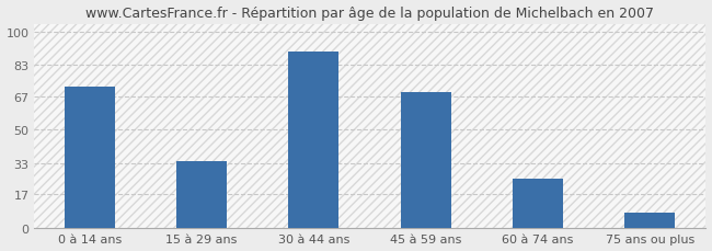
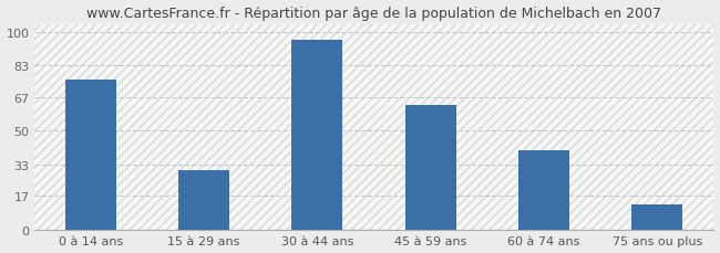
0 à 14 ans: 72 -> 76
15 à 29 ans: 34 -> 30
30 à 44 ans: 90 -> 96
45 à 59 ans: 69 -> 63
60 à 74 ans: 25 -> 40
75 ans ou plus: 8 -> 13
